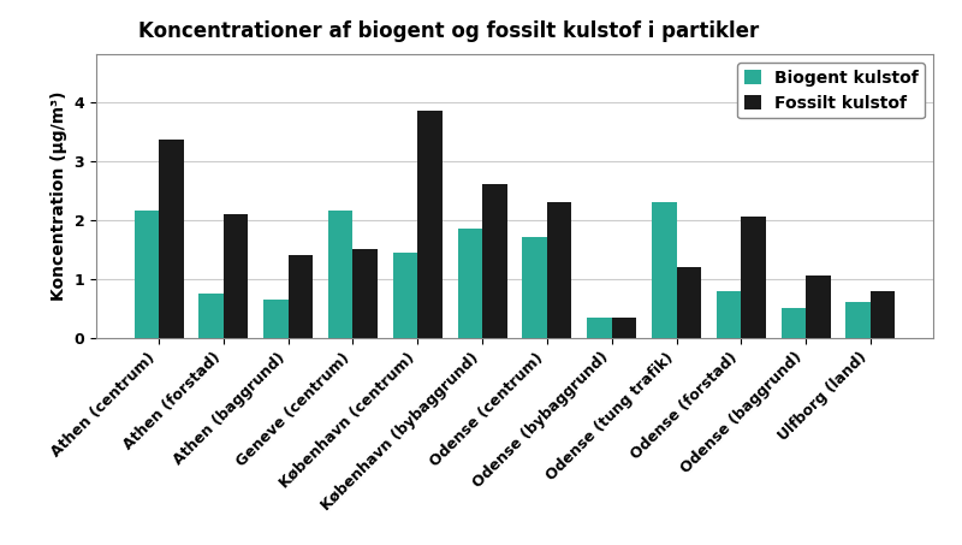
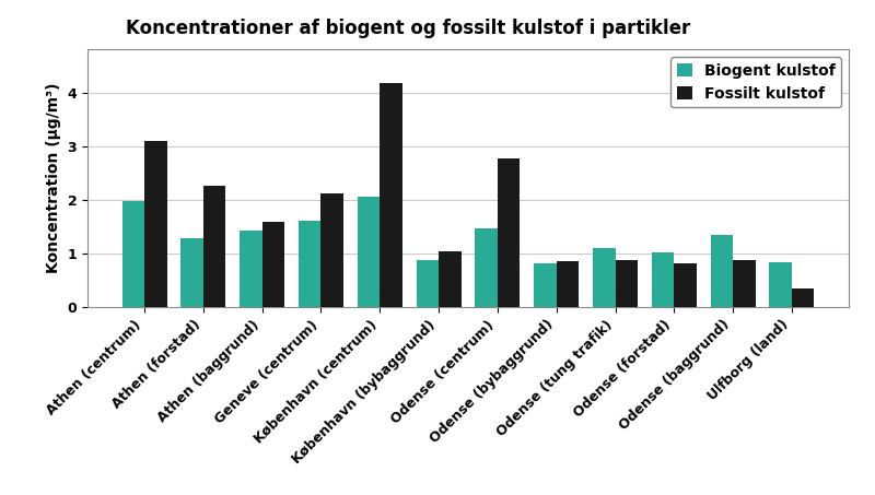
Biogent kulstof/Athen (centrum): 2.15 -> 1.97
Fossilt kulstof/Athen (centrum): 3.35 -> 3.10
Biogent kulstof/Athen (forstad): 0.75 -> 1.28
Fossilt kulstof/Athen (forstad): 2.10 -> 2.25
Biogent kulstof/Athen (baggrund): 0.65 -> 1.42
Fossilt kulstof/Athen (baggrund): 1.40 -> 1.58
Biogent kulstof/Geneve (centrum): 2.15 -> 1.60
Fossilt kulstof/Geneve (centrum): 1.50 -> 2.12
Biogent kulstof/København (centrum): 1.45 -> 2.05
Fossilt kulstof/København (centrum): 3.85 -> 4.17
Biogent kulstof/København (bybaggrund): 1.85 -> 0.88
Fossilt kulstof/København (bybaggrund): 2.60 -> 1.03
Biogent kulstof/Odense (centrum): 1.70 -> 1.47
Fossilt kulstof/Odense (centrum): 2.30 -> 2.77
Biogent kulstof/Odense (bybaggrund): 0.35 -> 0.82
Fossilt kulstof/Odense (bybaggrund): 0.35 -> 0.85
Biogent kulstof/Odense (tung trafik): 2.30 -> 1.10
Fossilt kulstof/Odense (tung trafik): 1.20 -> 0.87
Biogent kulstof/Odense (forstad): 0.80 -> 1.02
Fossilt kulstof/Odense (forstad): 2.05 -> 0.82
Biogent kulstof/Odense (baggrund): 0.50 -> 1.35
Fossilt kulstof/Odense (baggrund): 1.05 -> 0.88
Biogent kulstof/Ulfborg (land): 0.60 -> 0.83
Fossilt kulstof/Ulfborg (land): 0.80 -> 0.35
